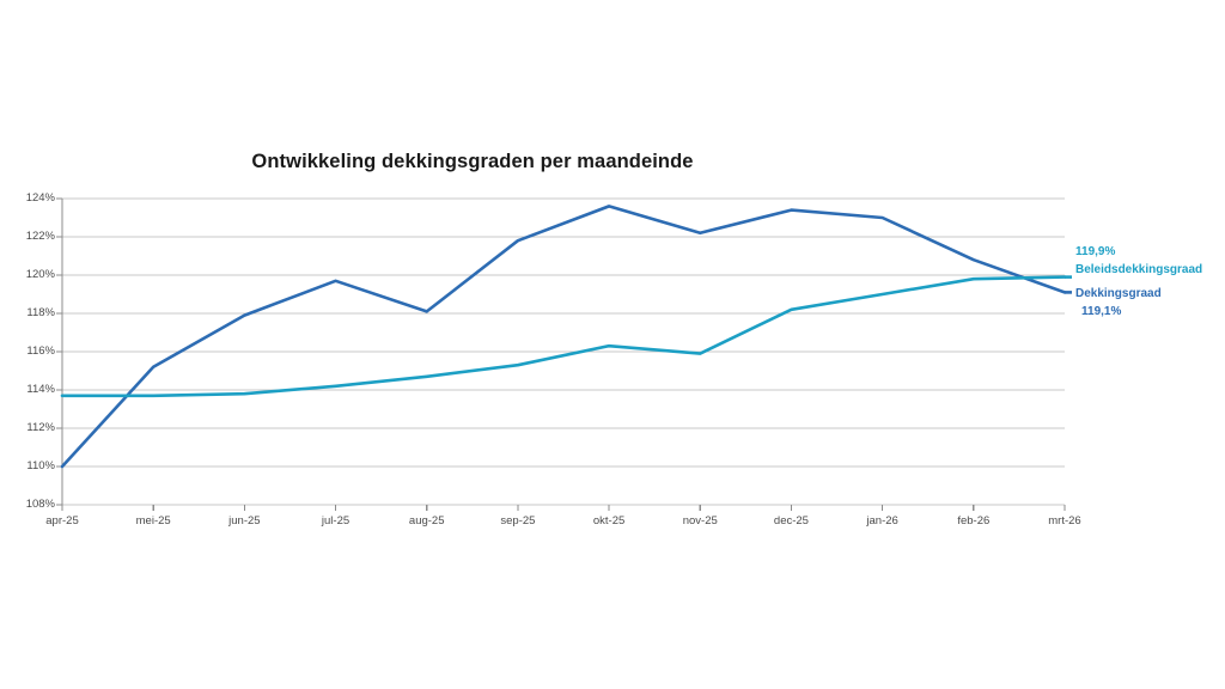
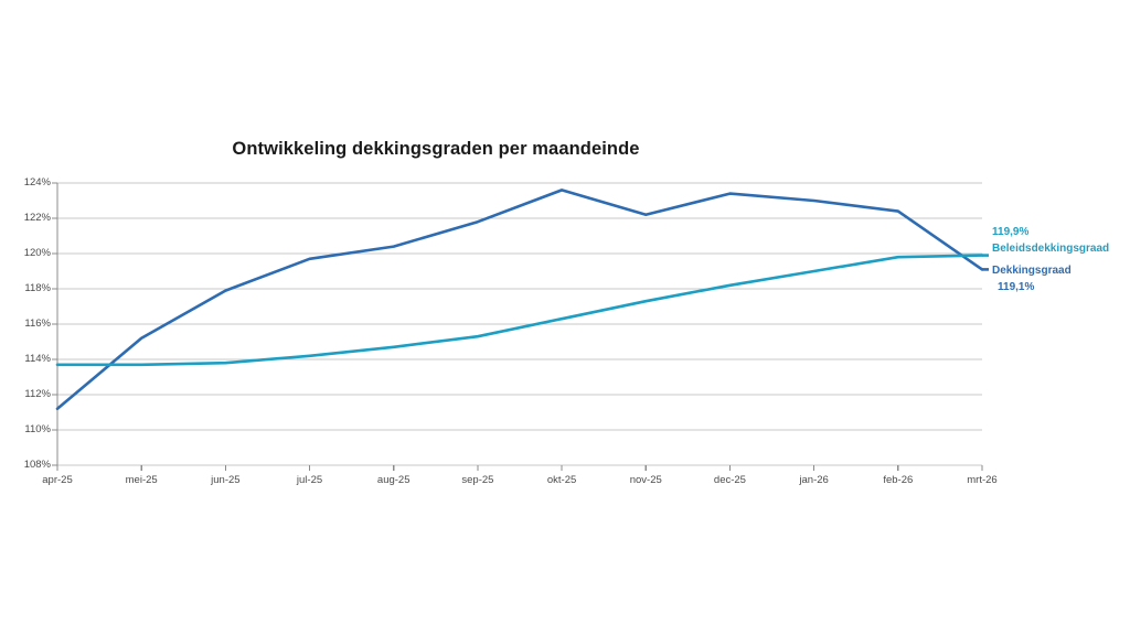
Dekkingsgraad/apr-25: 110.0% -> 111.2%
Dekkingsgraad/aug-25: 118.1% -> 120.4%
Beleidsdekkingsgraad/nov-25: 115.9% -> 117.3%
Dekkingsgraad/feb-26: 120.8% -> 122.4%
